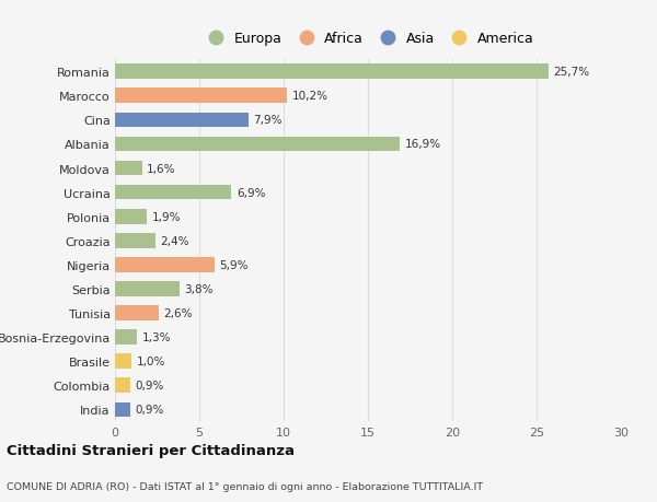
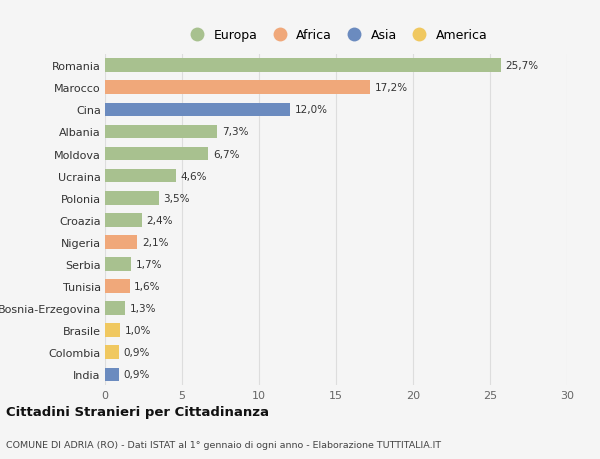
Marocco: 10,2% -> 17,2%
Cina: 7,9% -> 12,0%
Albania: 16,9% -> 7,3%
Moldova: 1,6% -> 6,7%
Ucraina: 6,9% -> 4,6%
Polonia: 1,9% -> 3,5%
Nigeria: 5,9% -> 2,1%
Serbia: 3,8% -> 1,7%
Tunisia: 2,6% -> 1,6%
